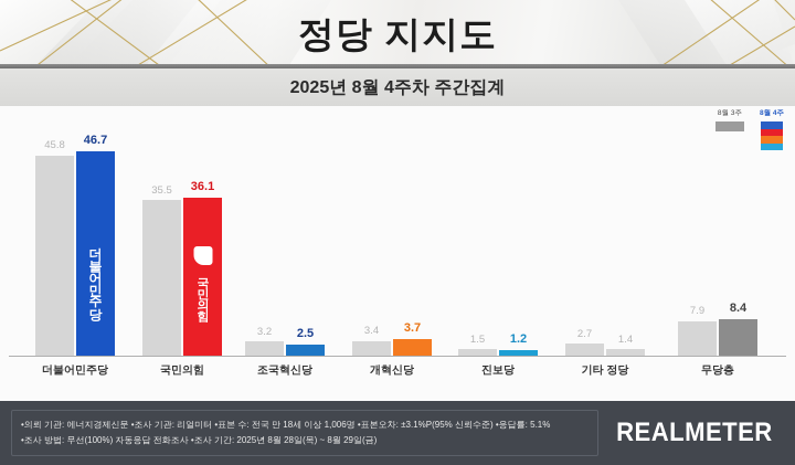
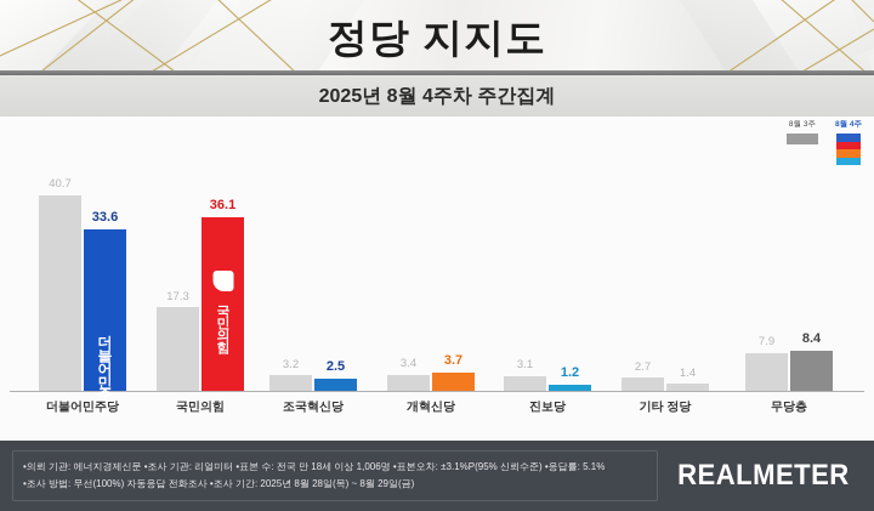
8월 3주/더불어민주당: 45.8 -> 40.7
8월 4주/더불어민주당: 46.7 -> 33.6
8월 3주/국민의힘: 35.5 -> 17.3
8월 3주/진보당: 1.5 -> 3.1
